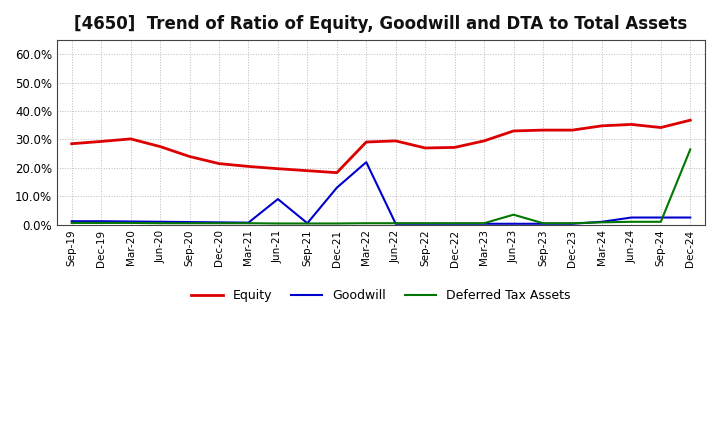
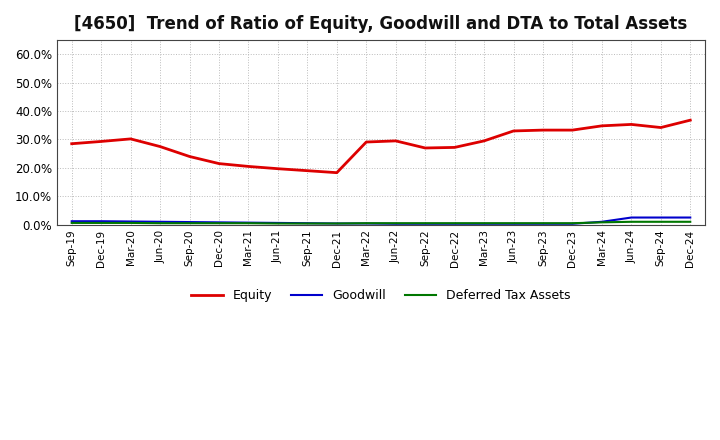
Goodwill/Jun-21: 9.0% -> 0.6%
Goodwill/Dec-21: 13.0% -> 0.4%
Goodwill/Mar-22: 22.0% -> 0.4%
Deferred Tax Assets/Jun-23: 3.5% -> 0.5%
Deferred Tax Assets/Dec-24: 26.5% -> 1.0%
